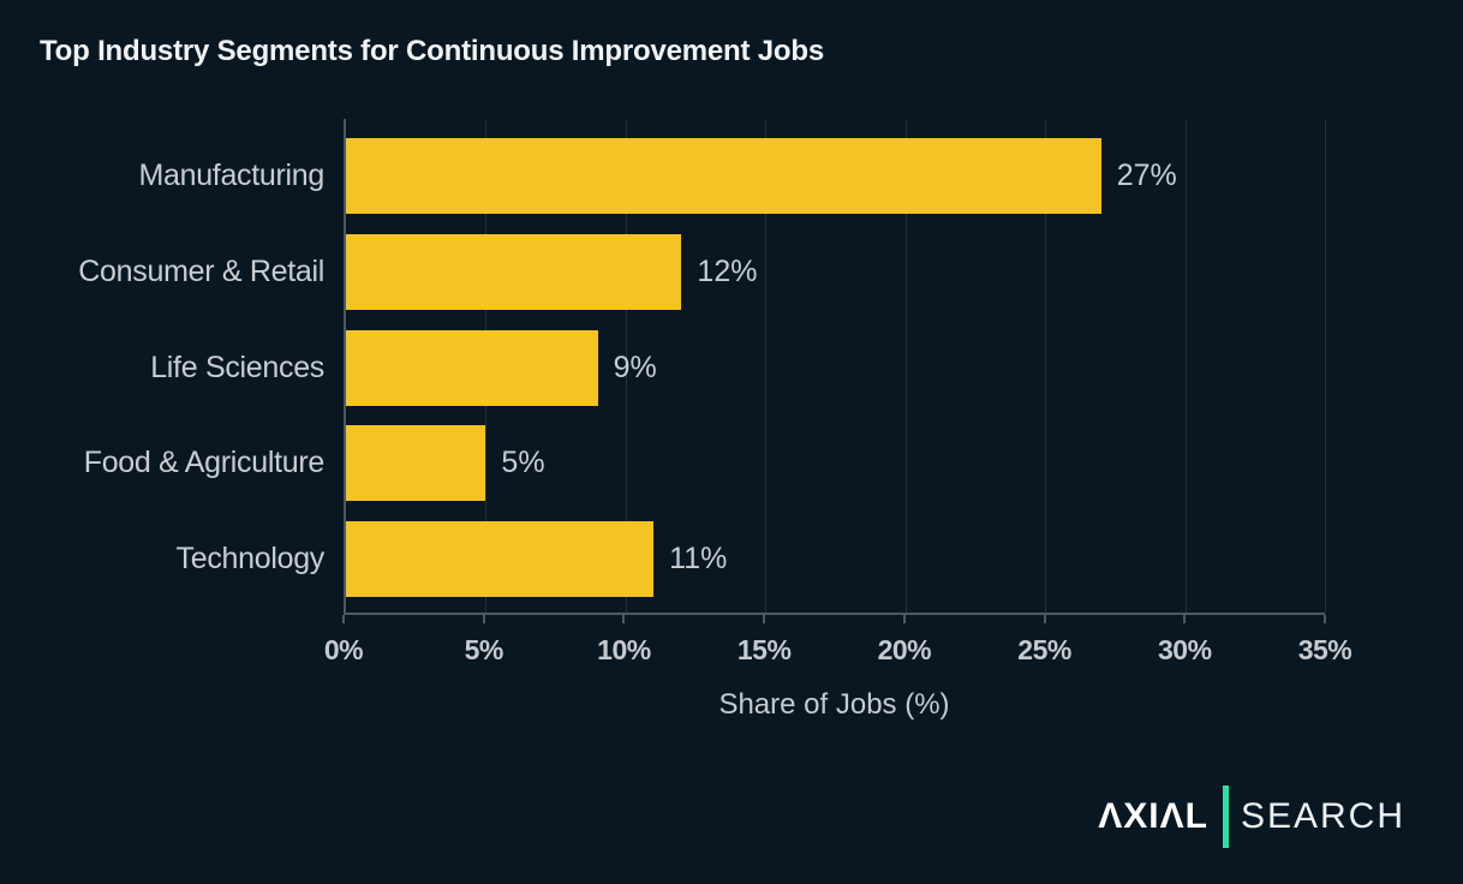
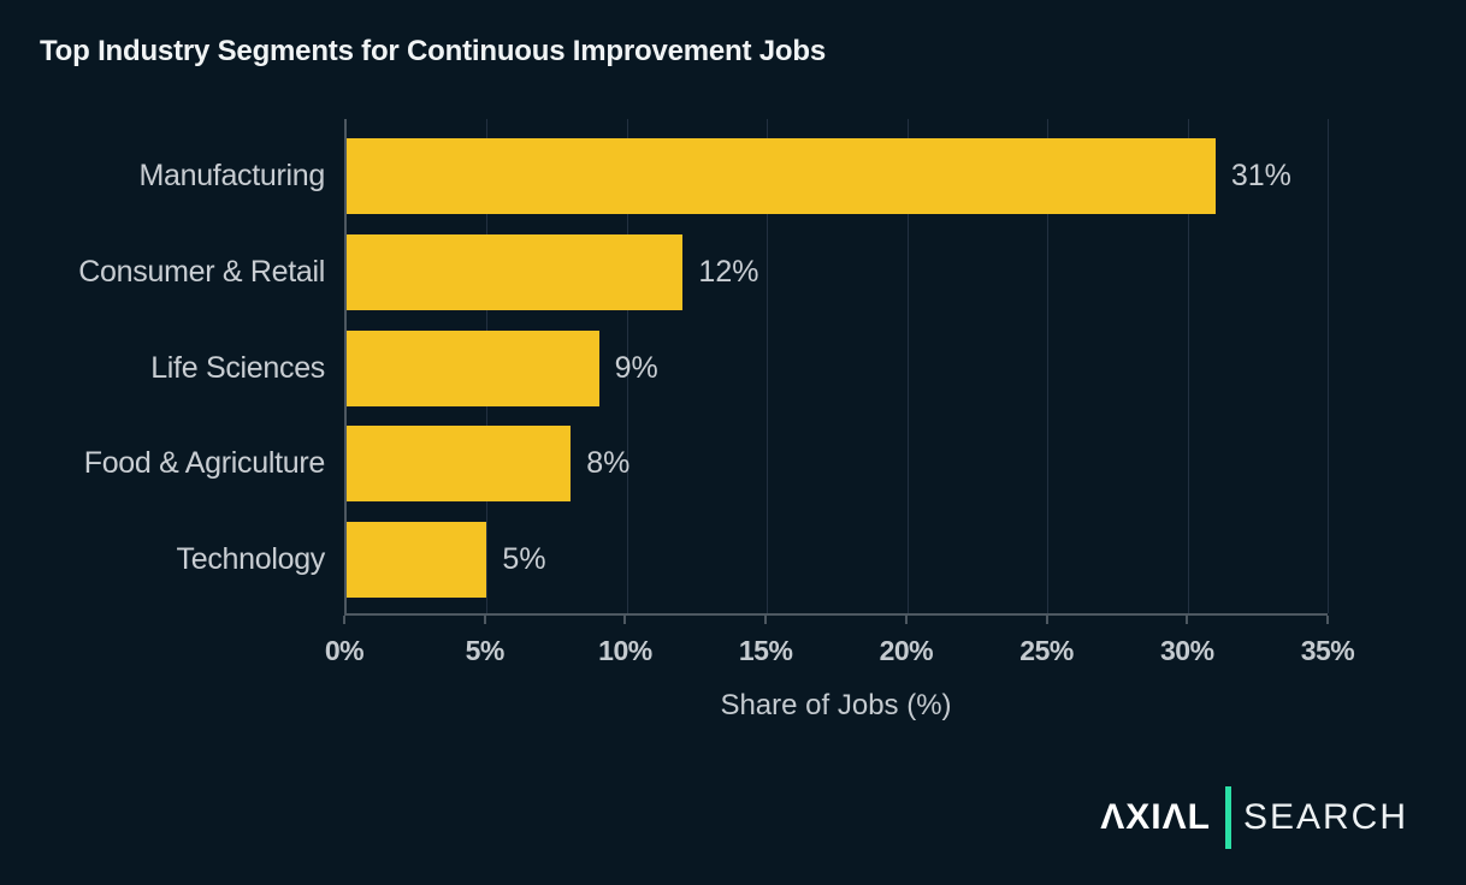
Manufacturing: 27% -> 31%
Food & Agriculture: 5% -> 8%
Technology: 11% -> 5%
